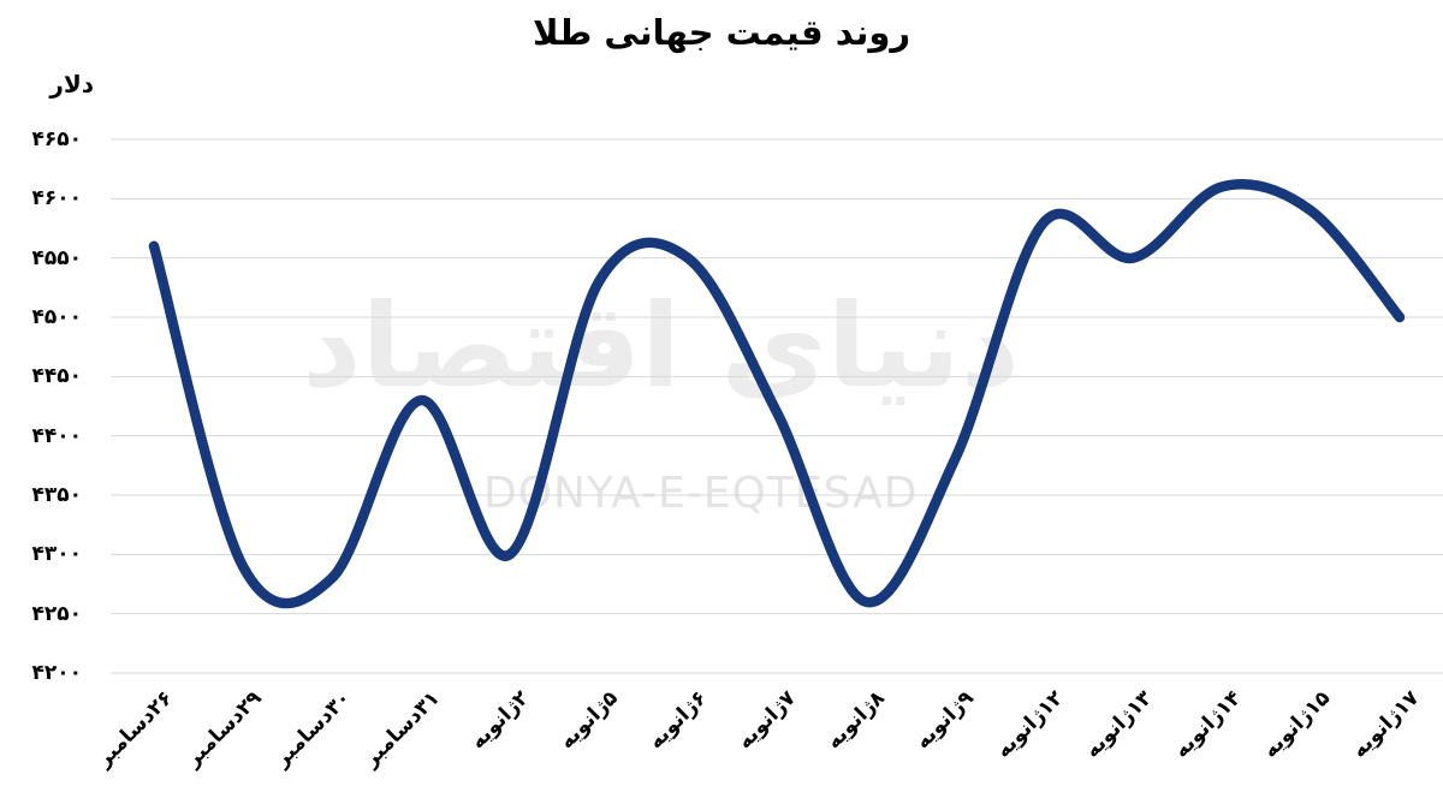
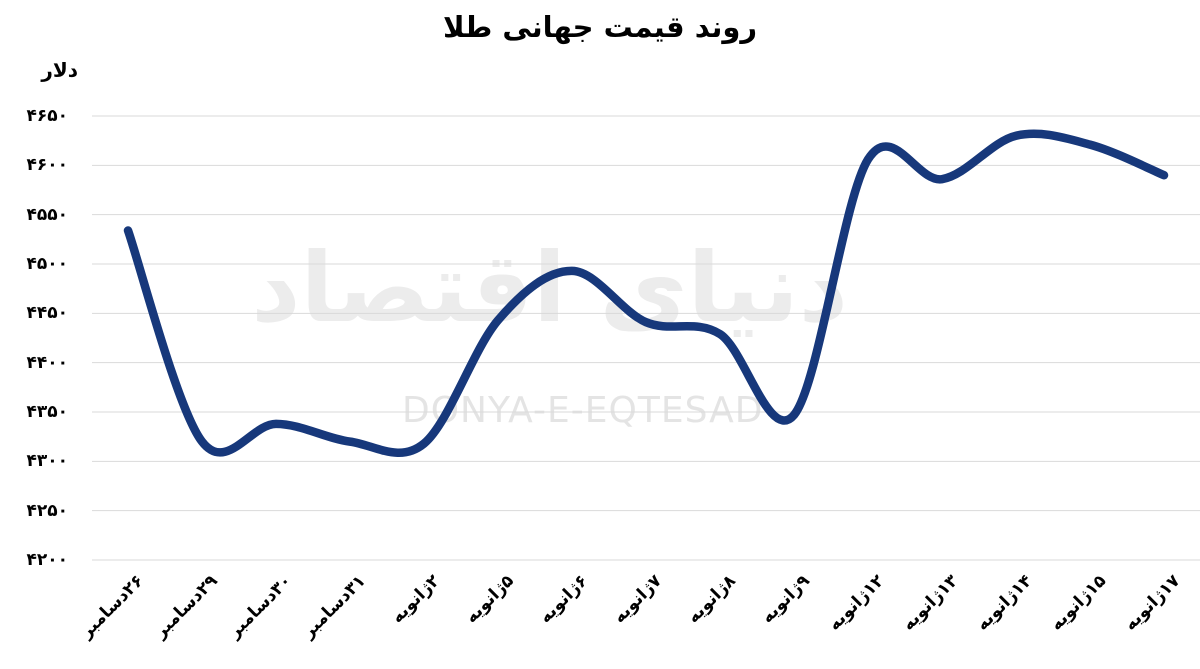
۲۶دسامبر: 4560 -> 4530
۲۹دسامبر: 4290 -> 4320
۳۰دسامبر: 4280 -> 4340
۳۱دسامبر: 4430 -> 4320
۲ژانویه: 4300 -> 4320
۵ژانویه: 4530 -> 4440
۶ژانویه: 4550 -> 4490
۷ژانویه: 4420 -> 4440
۸ژانویه: 4260 -> 4430
۹ژانویه: 4380 -> 4350
۱۲ژانویه: 4580 -> 4610
۱۳ژانویه: 4550 -> 4590
۱۴ژانویه: 4610 -> 4630
۱۵ژانویه: 4590 -> 4620
۱۷ژانویه: 4500 -> 4590
